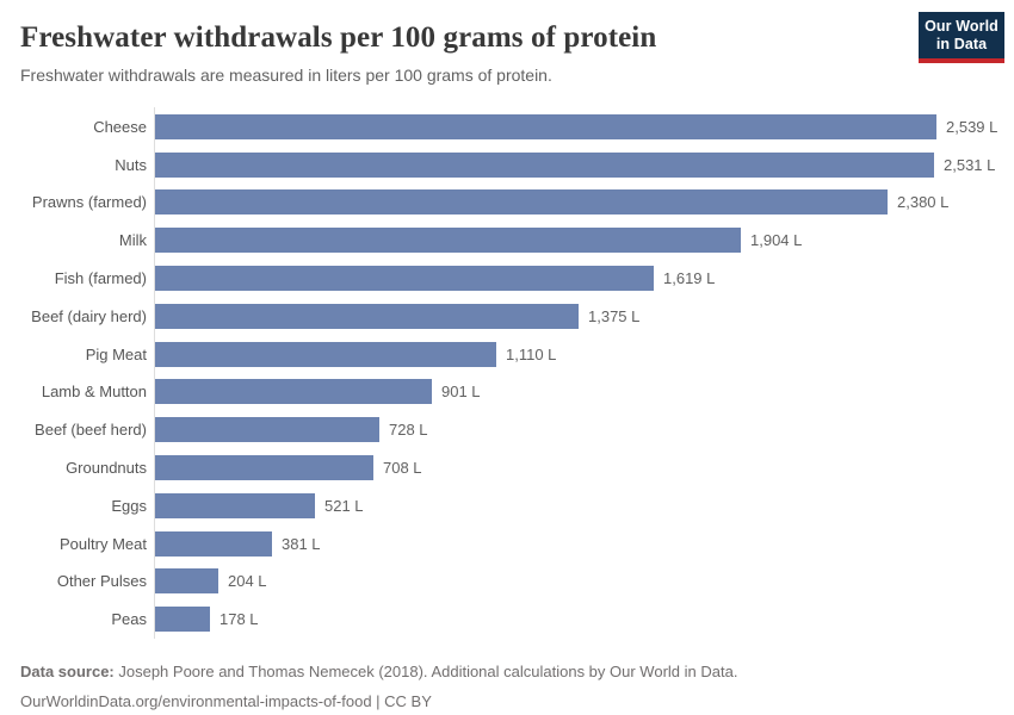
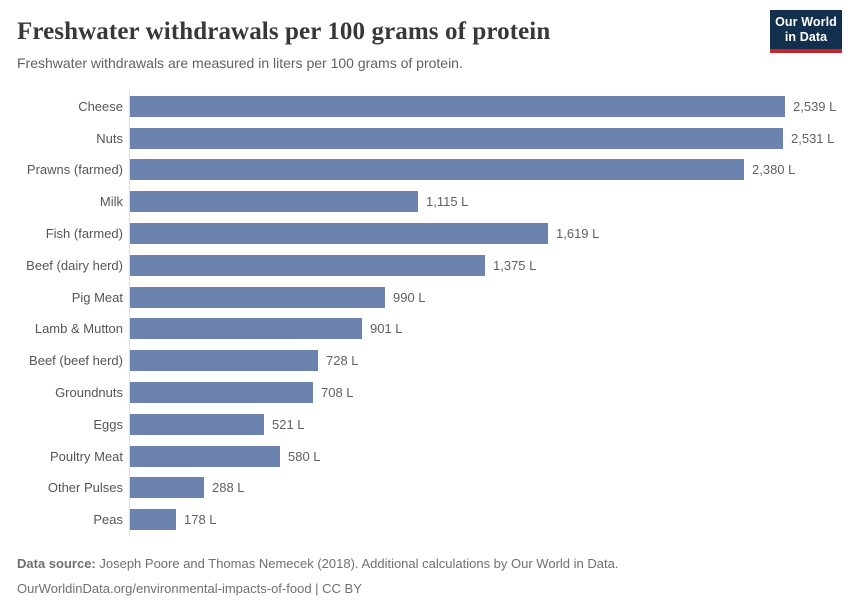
Milk: 1,904 -> 1,115
Pig Meat: 1,110 -> 990
Poultry Meat: 381 -> 580
Other Pulses: 204 -> 288
